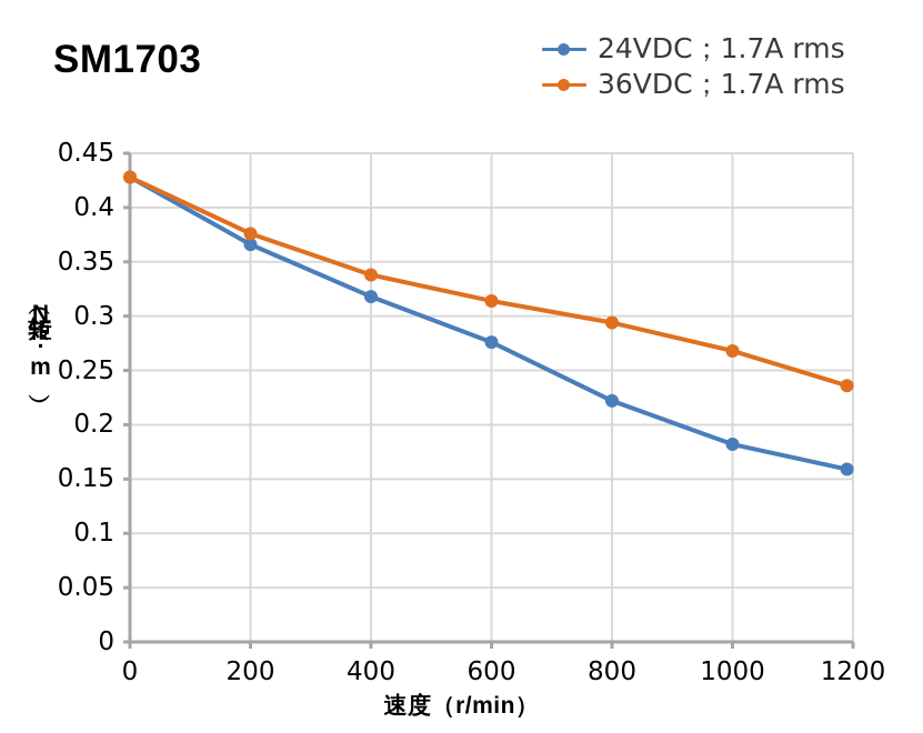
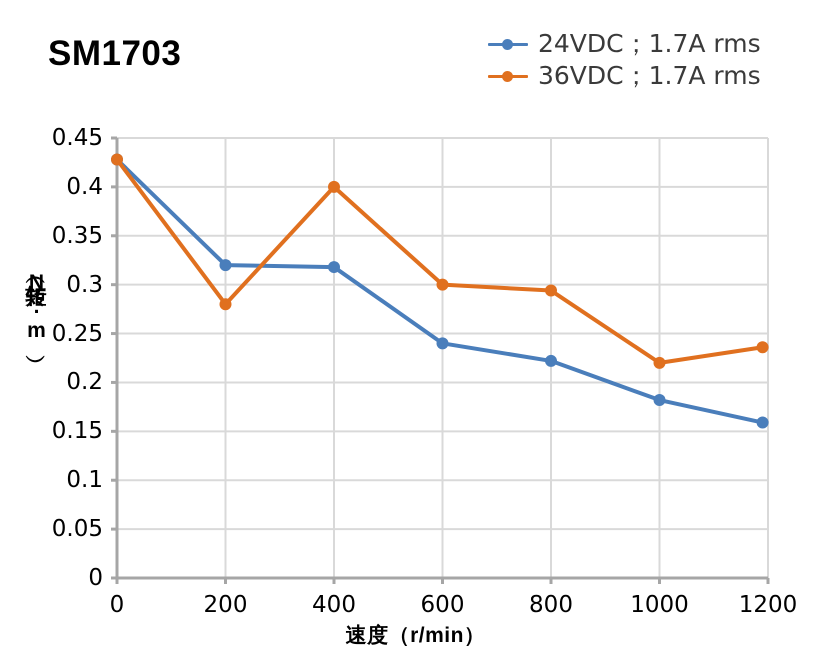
24VDC；1.7A rms/200: 0.37 -> 0.32
36VDC；1.7A rms/200: 0.38 -> 0.28
36VDC；1.7A rms/400: 0.34 -> 0.40
24VDC；1.7A rms/600: 0.28 -> 0.24
36VDC；1.7A rms/600: 0.31 -> 0.30
36VDC；1.7A rms/1000: 0.27 -> 0.22
